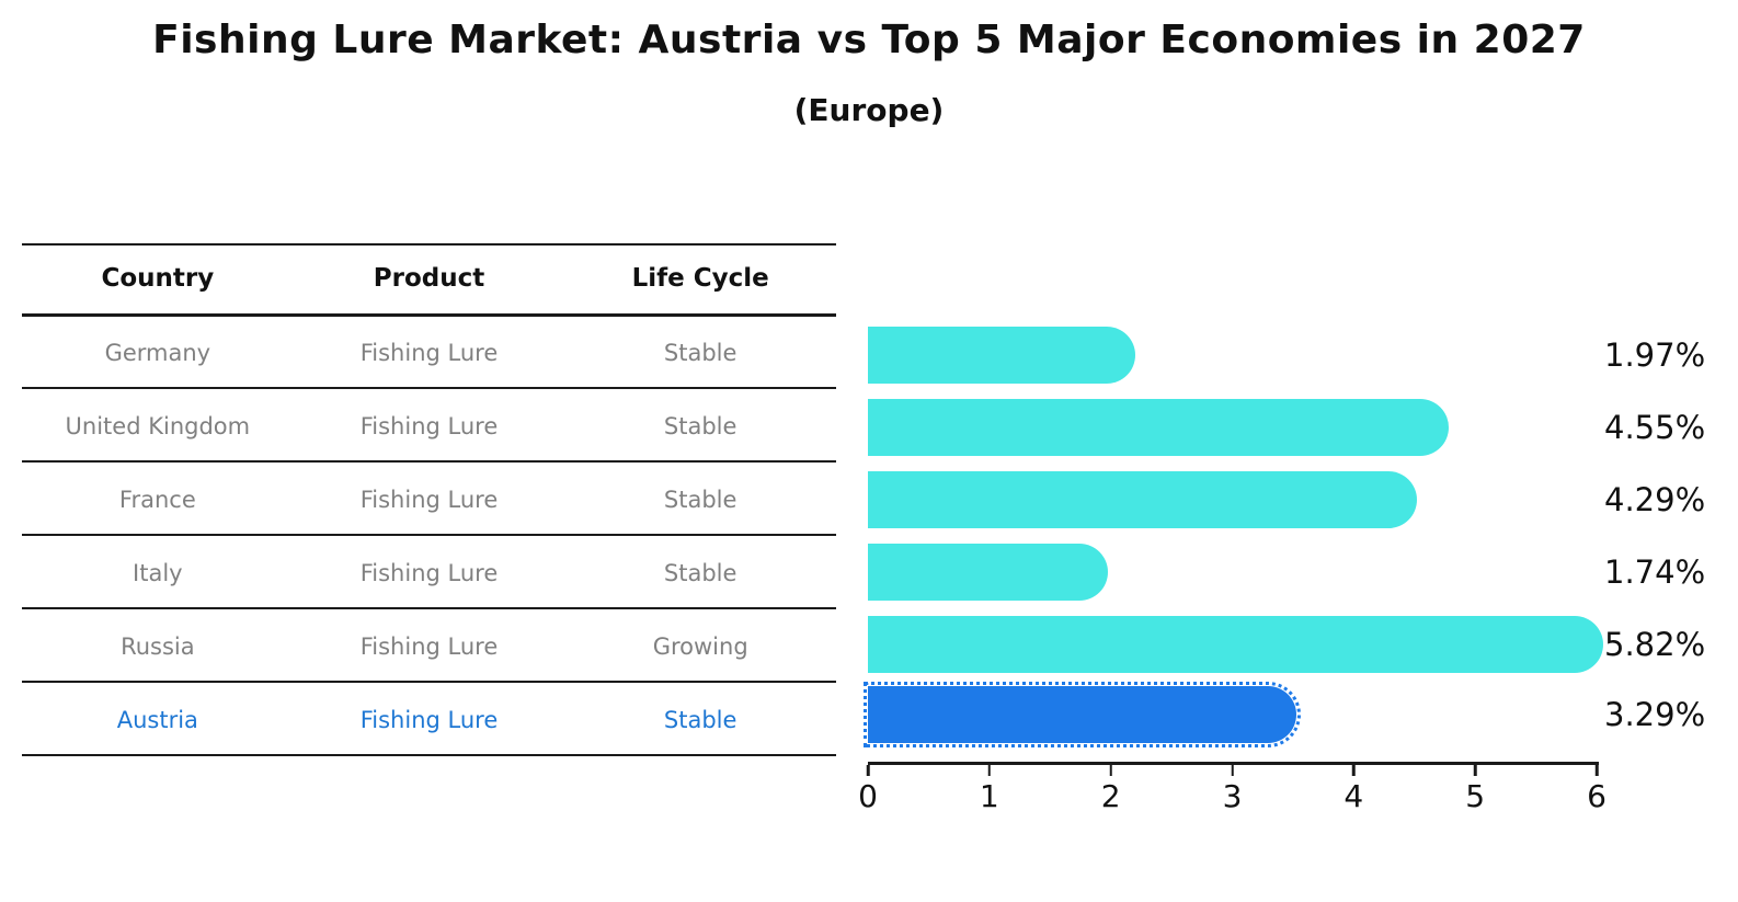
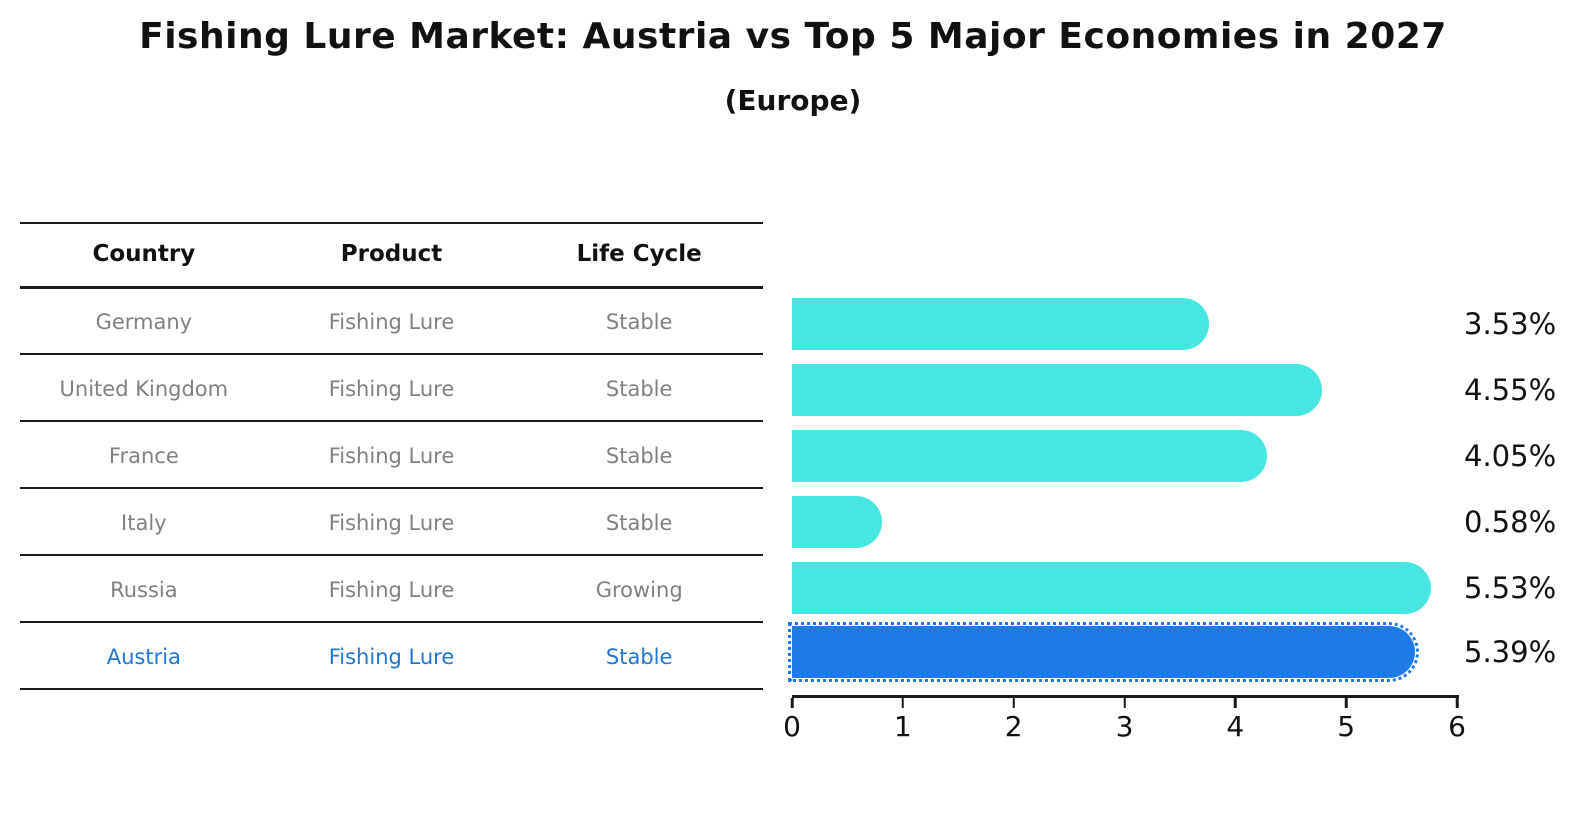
Germany: 1.97% -> 3.53%
France: 4.29% -> 4.05%
Italy: 1.74% -> 0.58%
Russia: 5.82% -> 5.53%
Austria: 3.29% -> 5.39%
